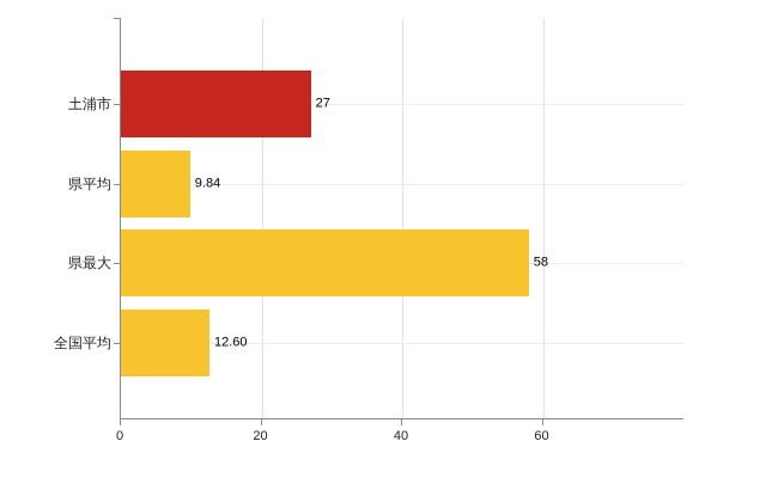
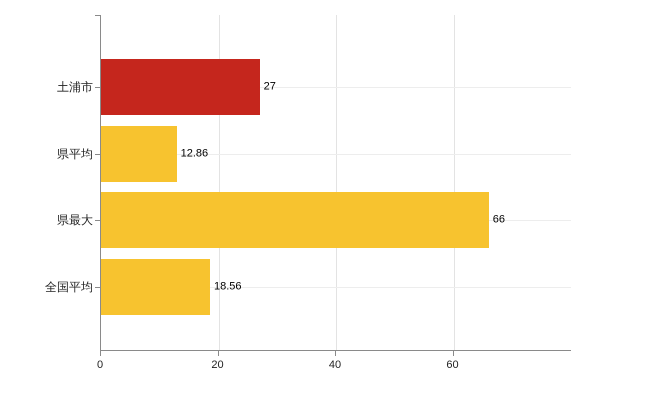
県平均: 9.84 -> 12.86
県最大: 58 -> 66
全国平均: 12.60 -> 18.56
